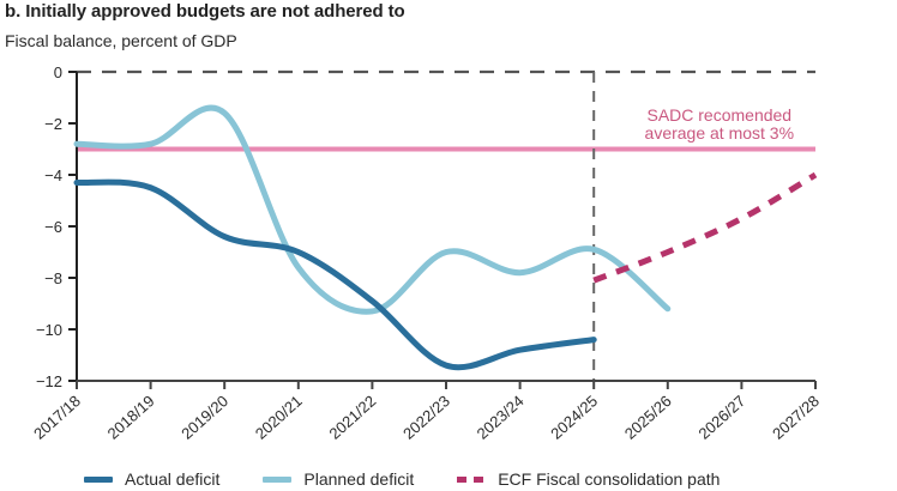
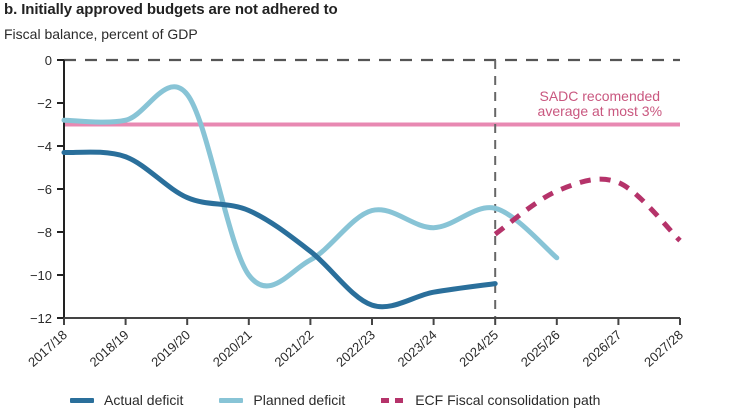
Planned deficit/2020/21: -7.6 -> -10.0
ECF Fiscal consolidation path/2025/26: -7.0 -> -6.1
ECF Fiscal consolidation path/2027/28: -4.0 -> -8.4
